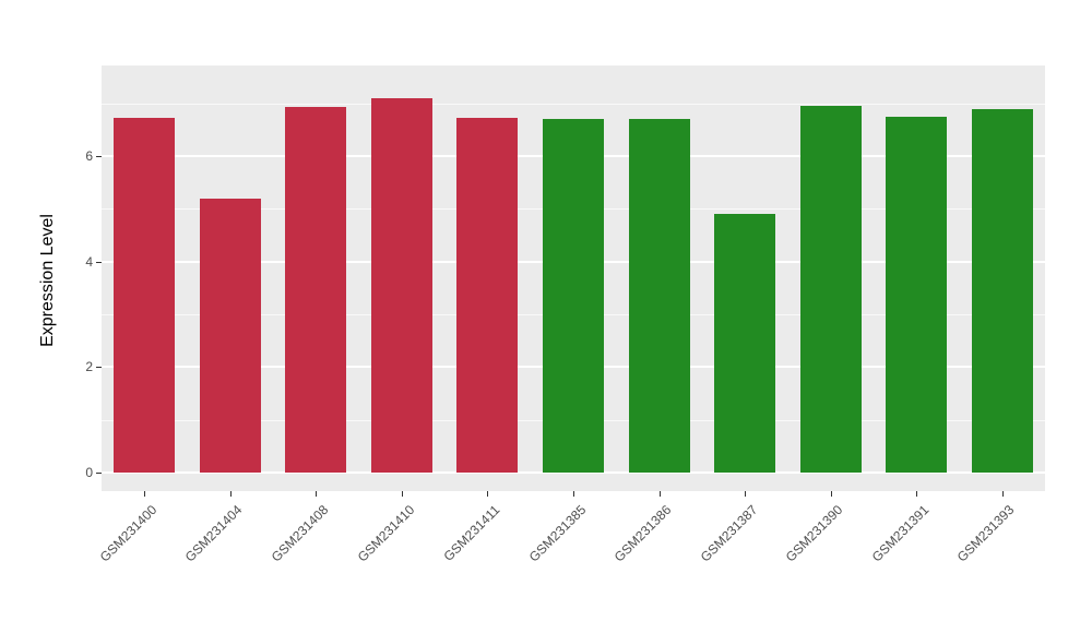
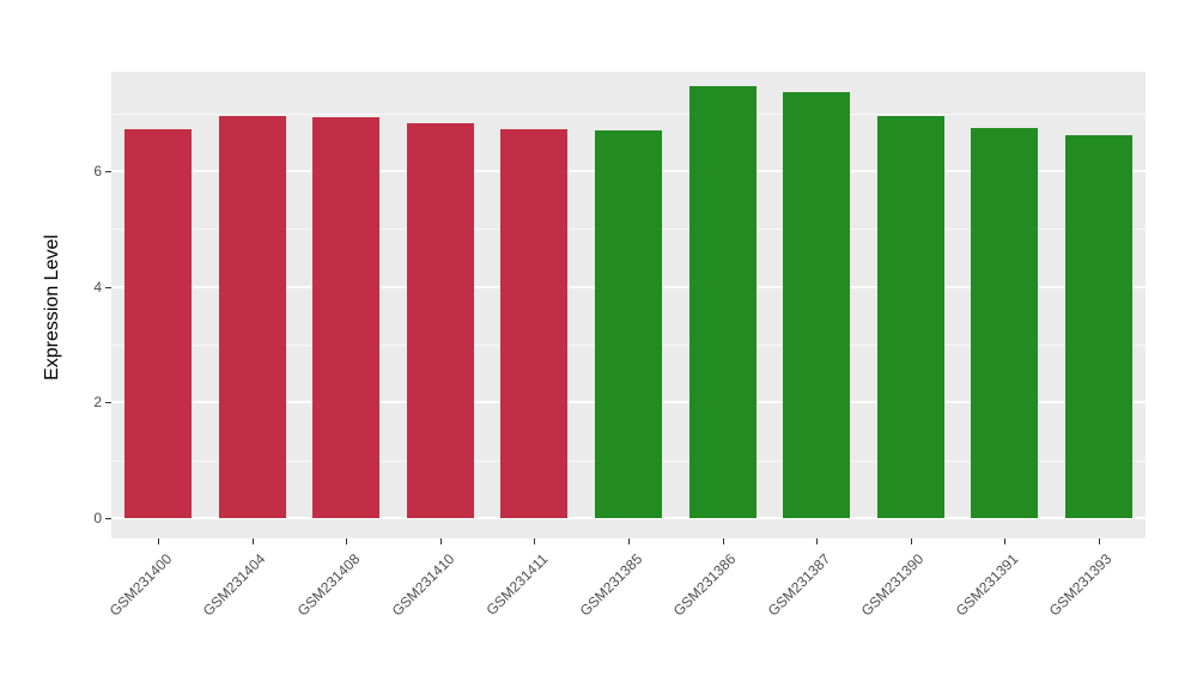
GSM231404: 5.2 -> 7.0
GSM231410: 7.1 -> 6.8
GSM231386: 6.7 -> 7.5
GSM231387: 4.9 -> 7.4
GSM231393: 6.9 -> 6.6
